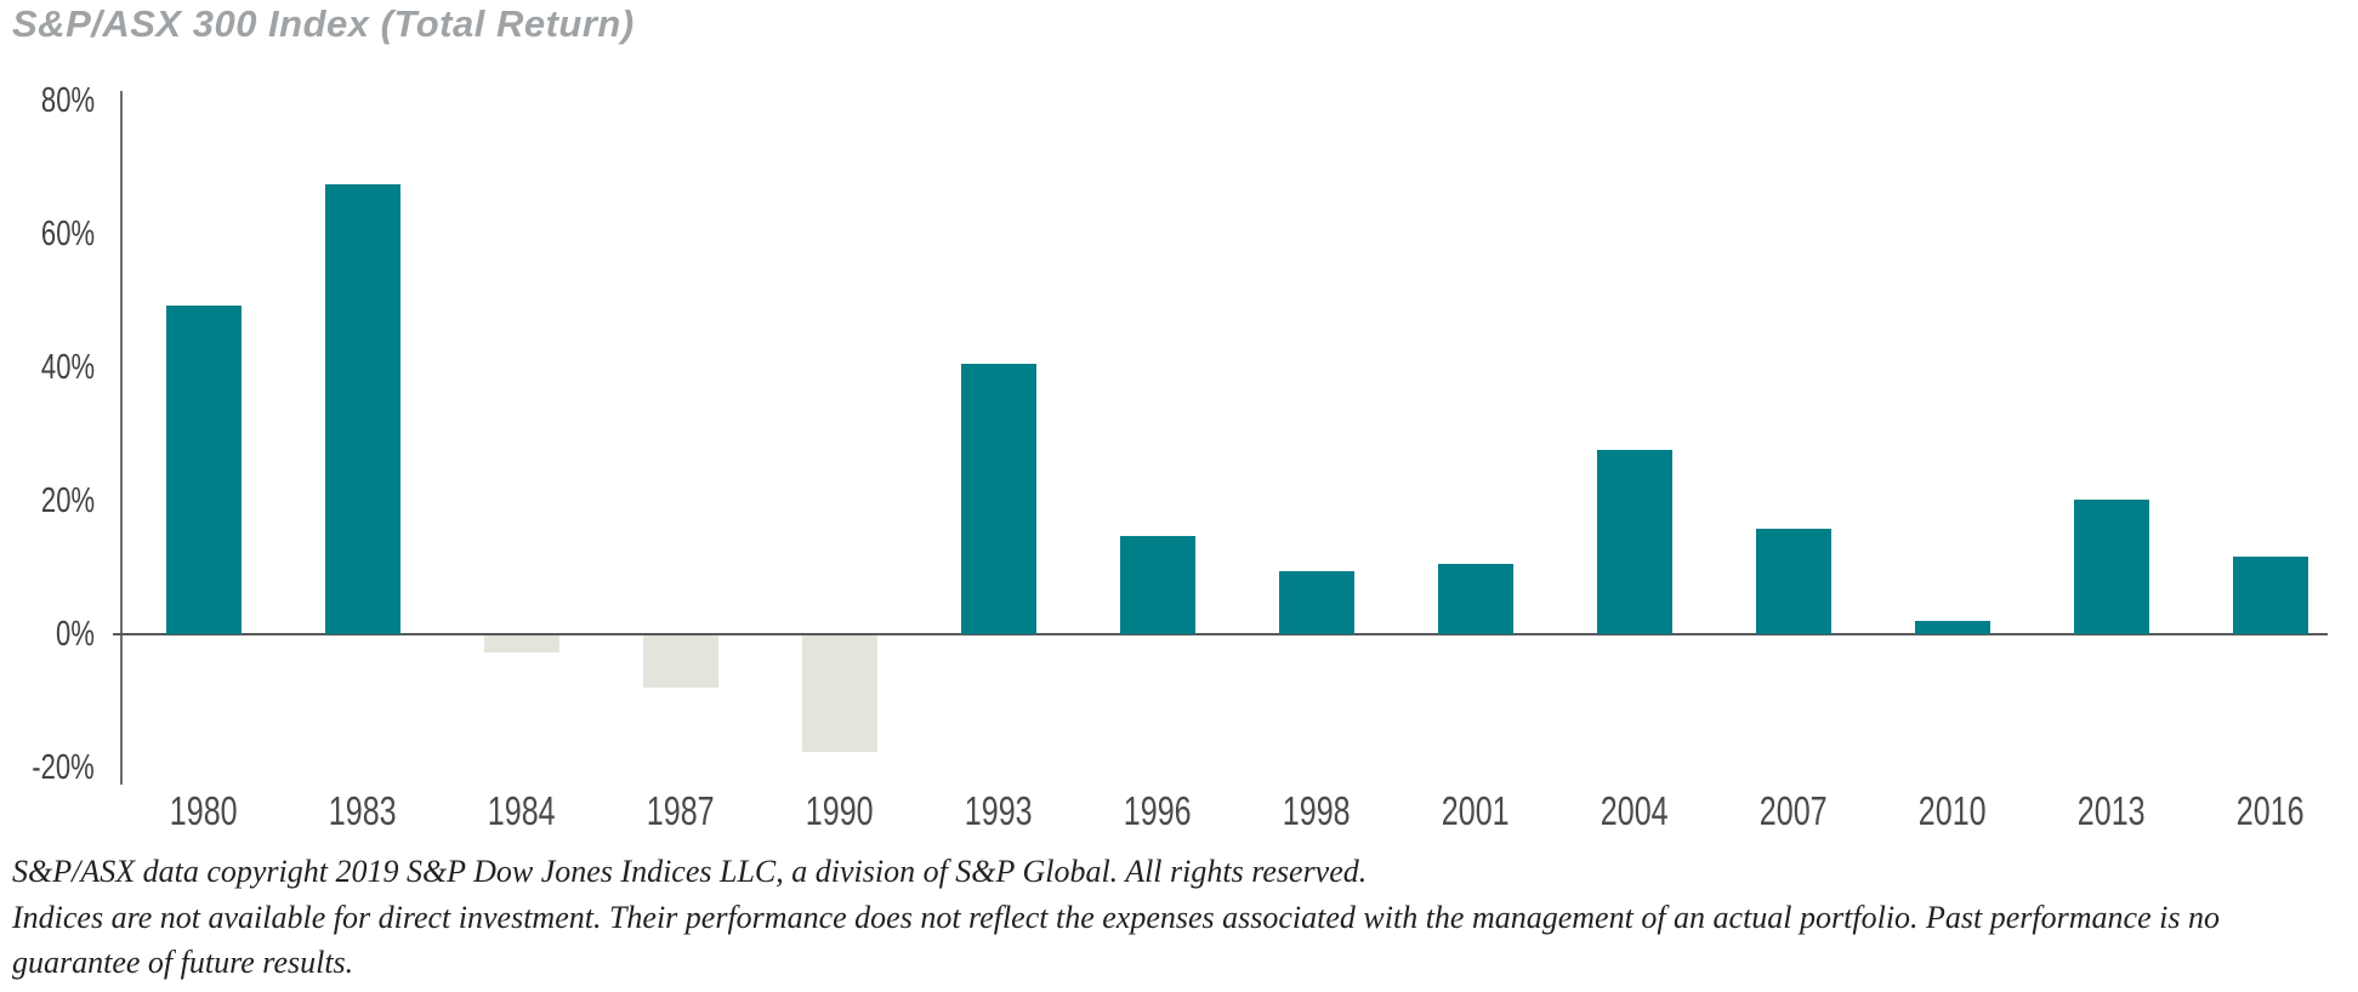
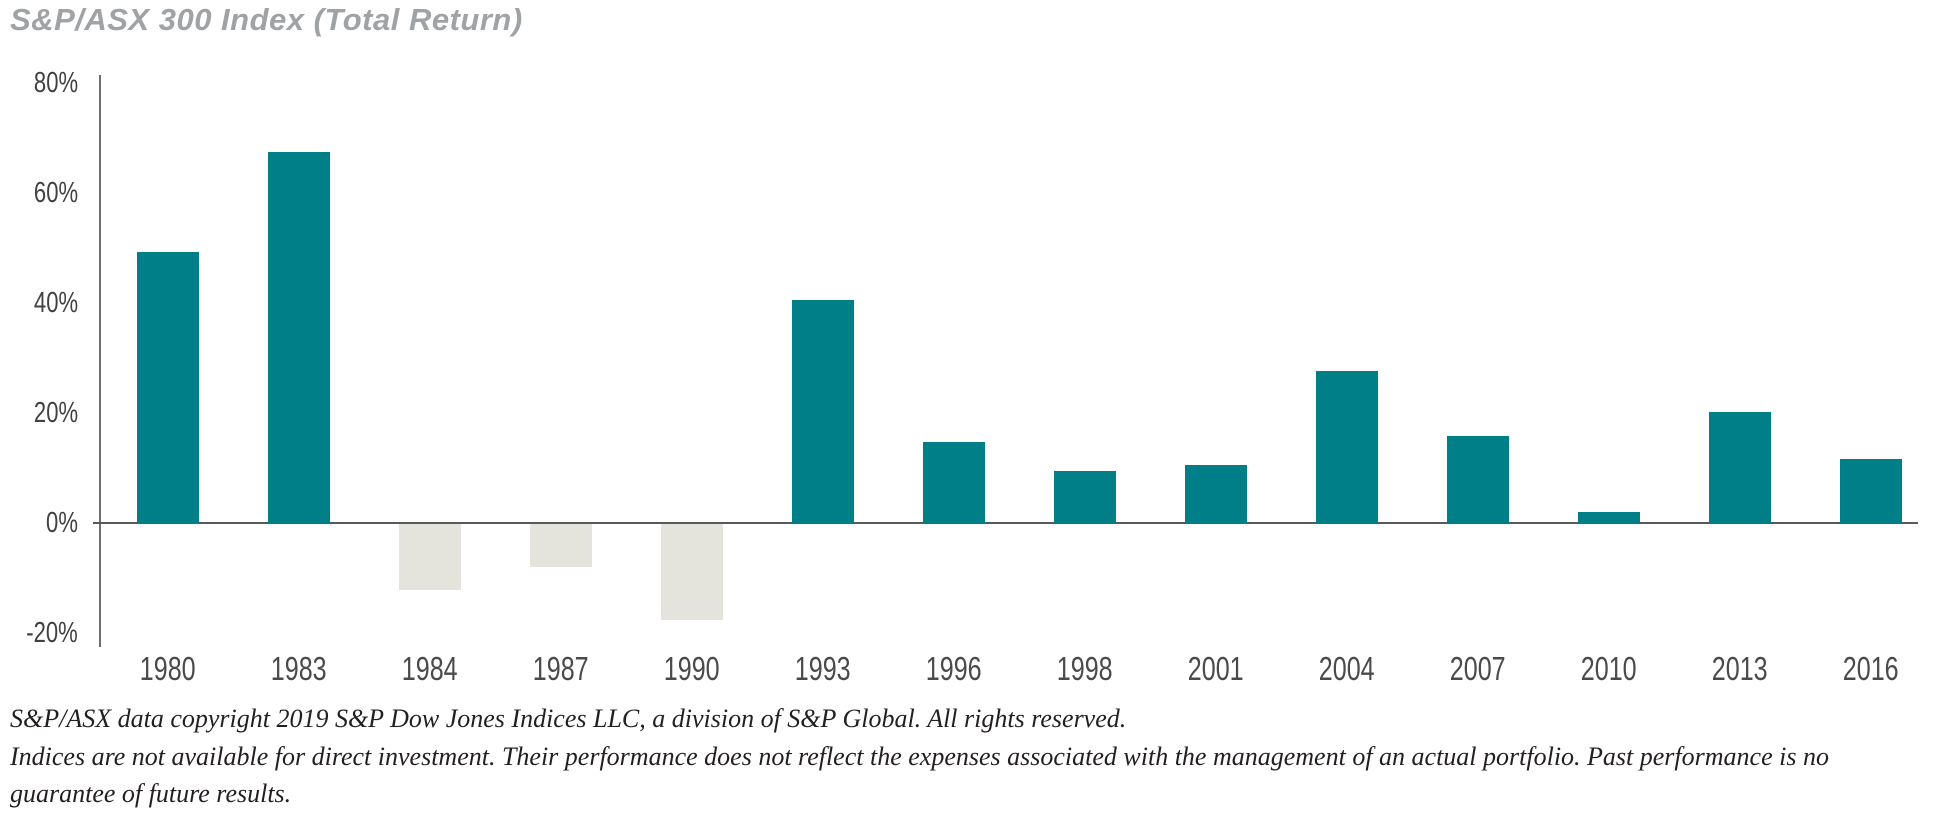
1984: -2% -> -12%
